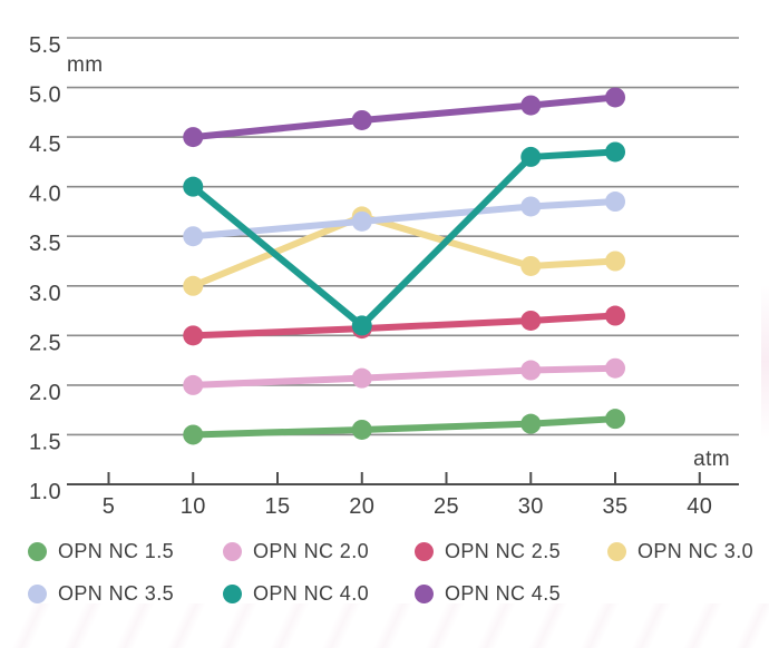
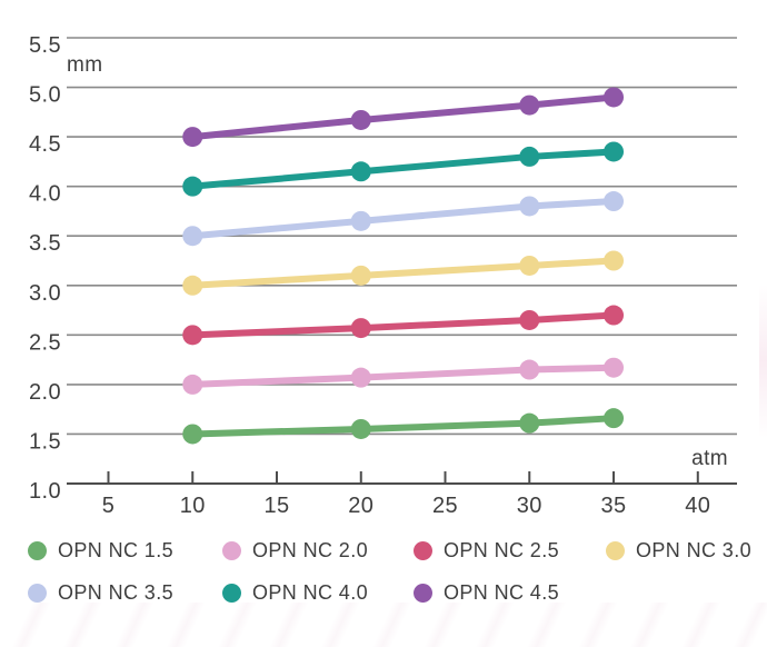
OPN NC 3.0/20: 3.7 -> 3.1
OPN NC 4.0/20: 2.6 -> 4.2
